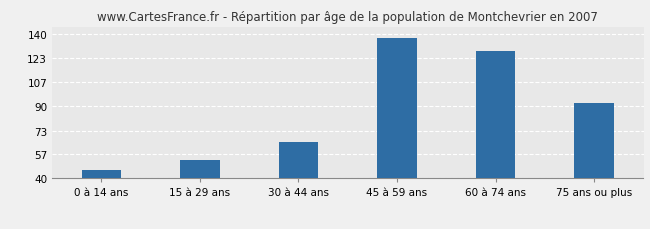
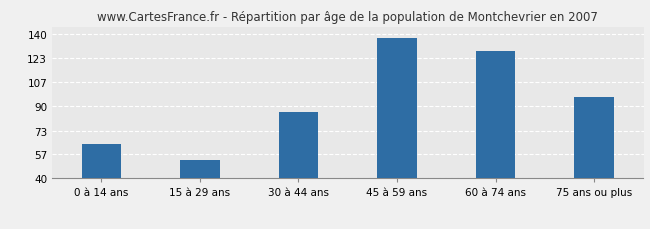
0 à 14 ans: 46 -> 64
30 à 44 ans: 65 -> 86
75 ans ou plus: 92 -> 96
